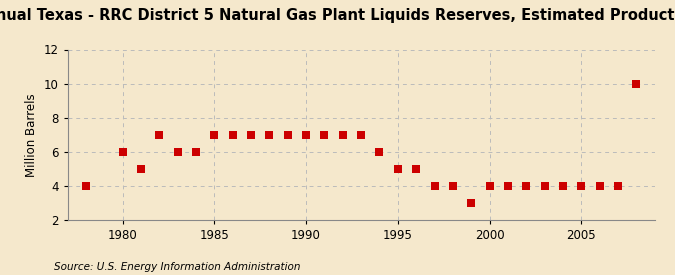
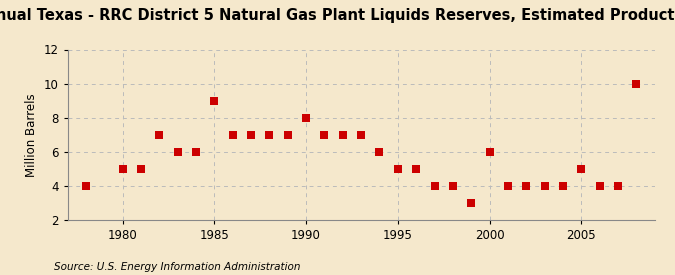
1980: 6 -> 5
1985: 7 -> 9
1990: 7 -> 8
2000: 4 -> 6
2005: 4 -> 5
